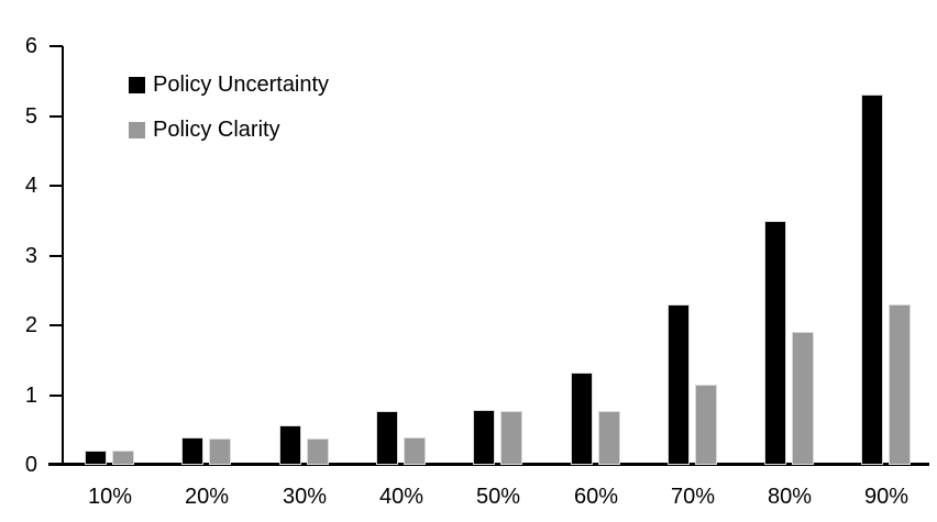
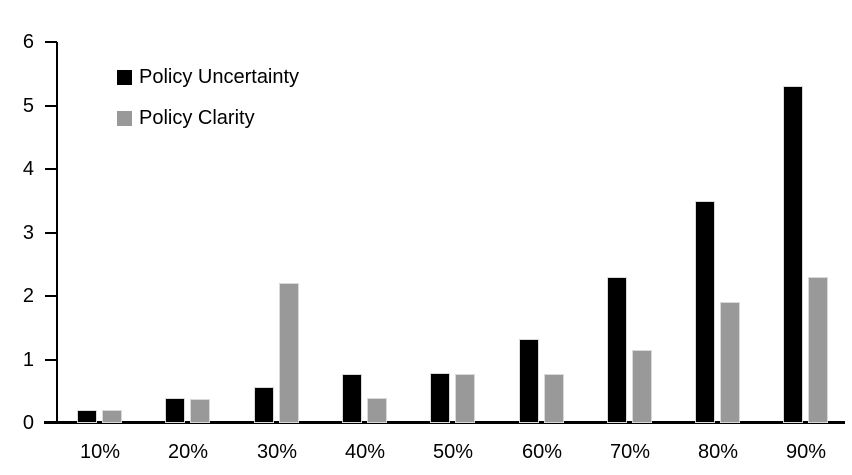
Policy Clarity/30%: 0.4 -> 2.2
